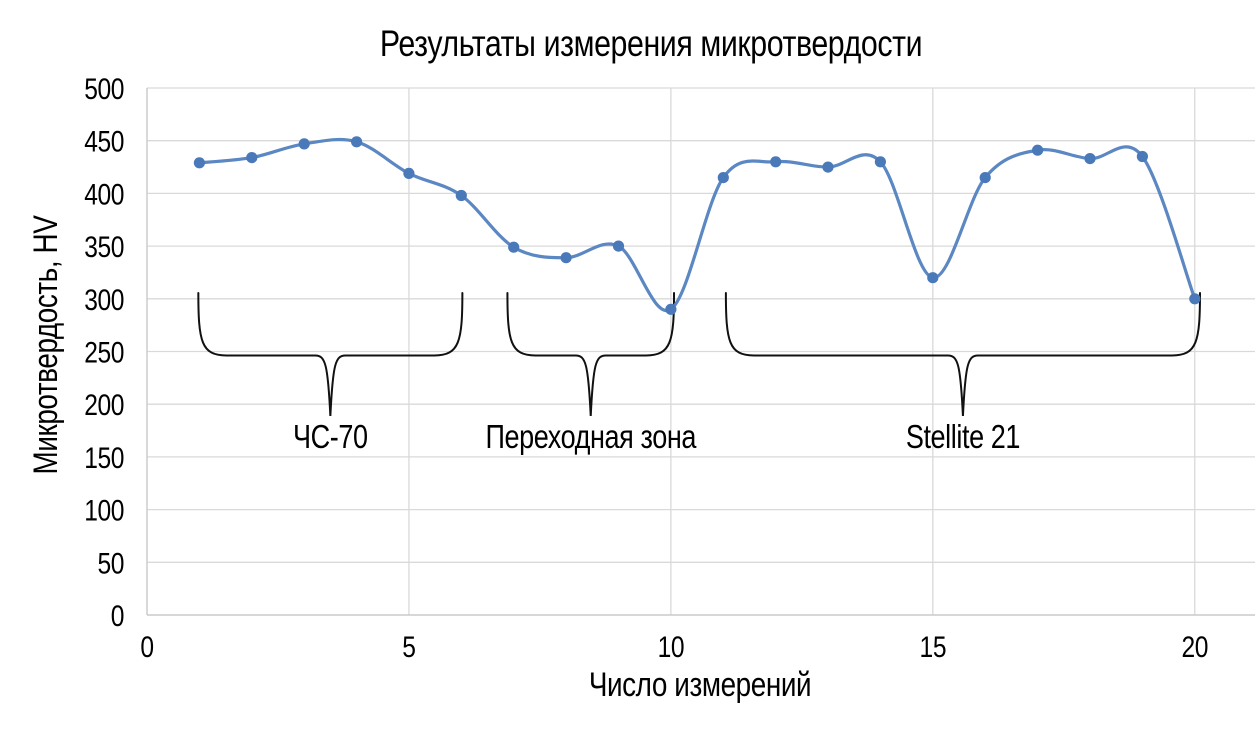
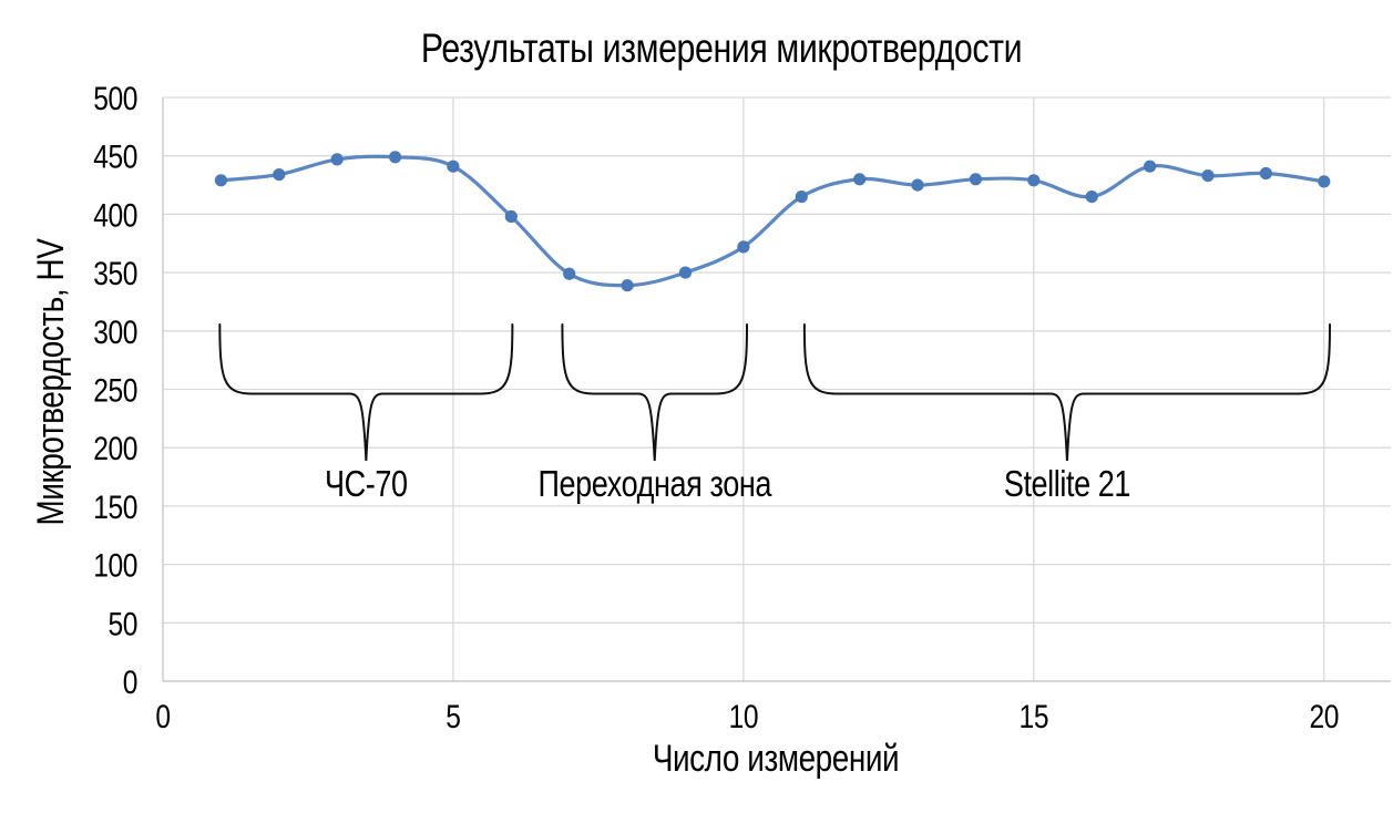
5: 419 -> 441
10: 290 -> 372
15: 320 -> 429
20: 300 -> 428
